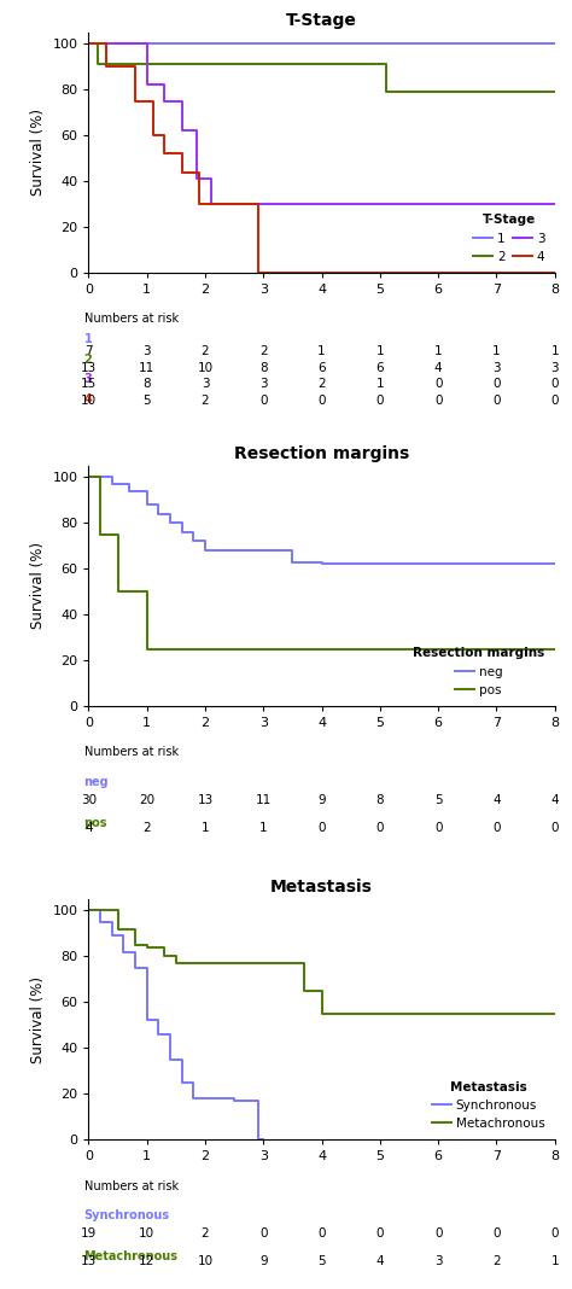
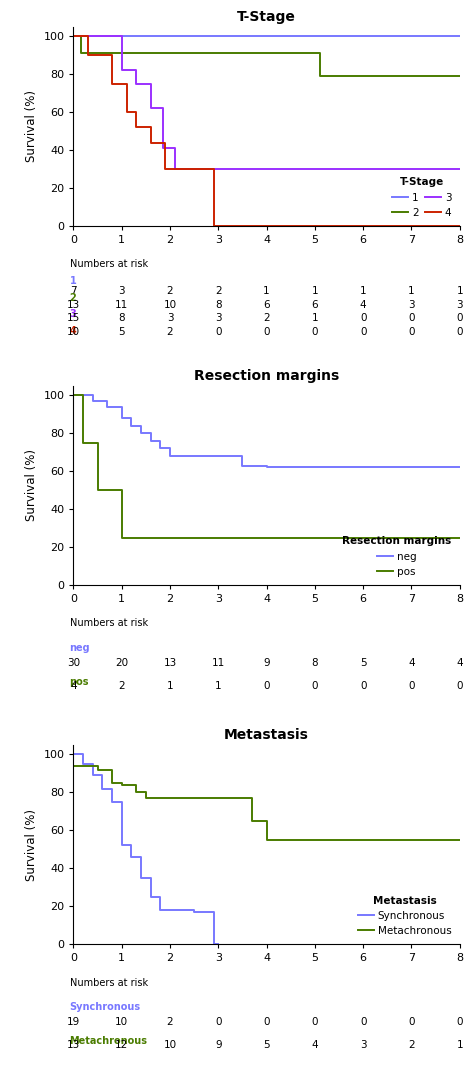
Metastasis/Metachronous/0: 100 -> 94
